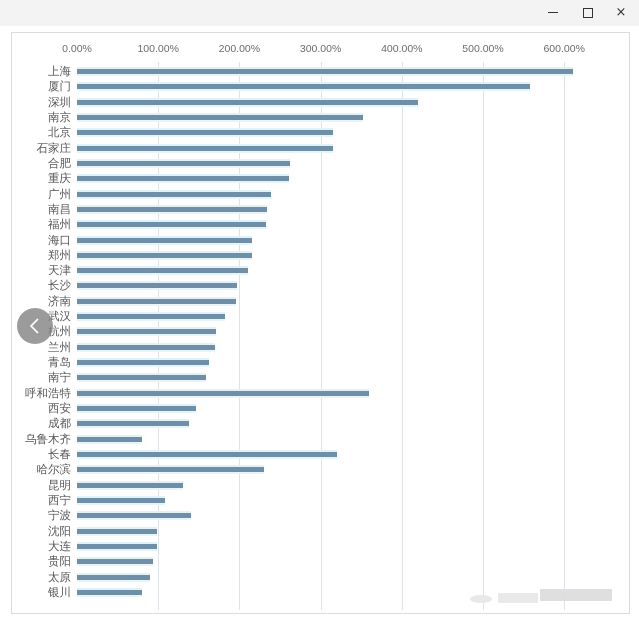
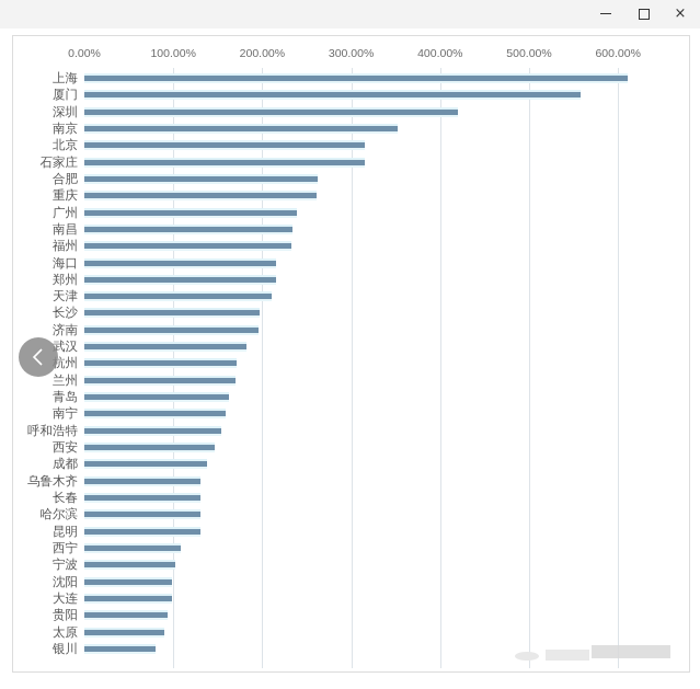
呼和浩特: 360% -> 150%
乌鲁木齐: 80% -> 130%
长春: 320% -> 130%
哈尔滨: 230% -> 130%
宁波: 140% -> 100%
